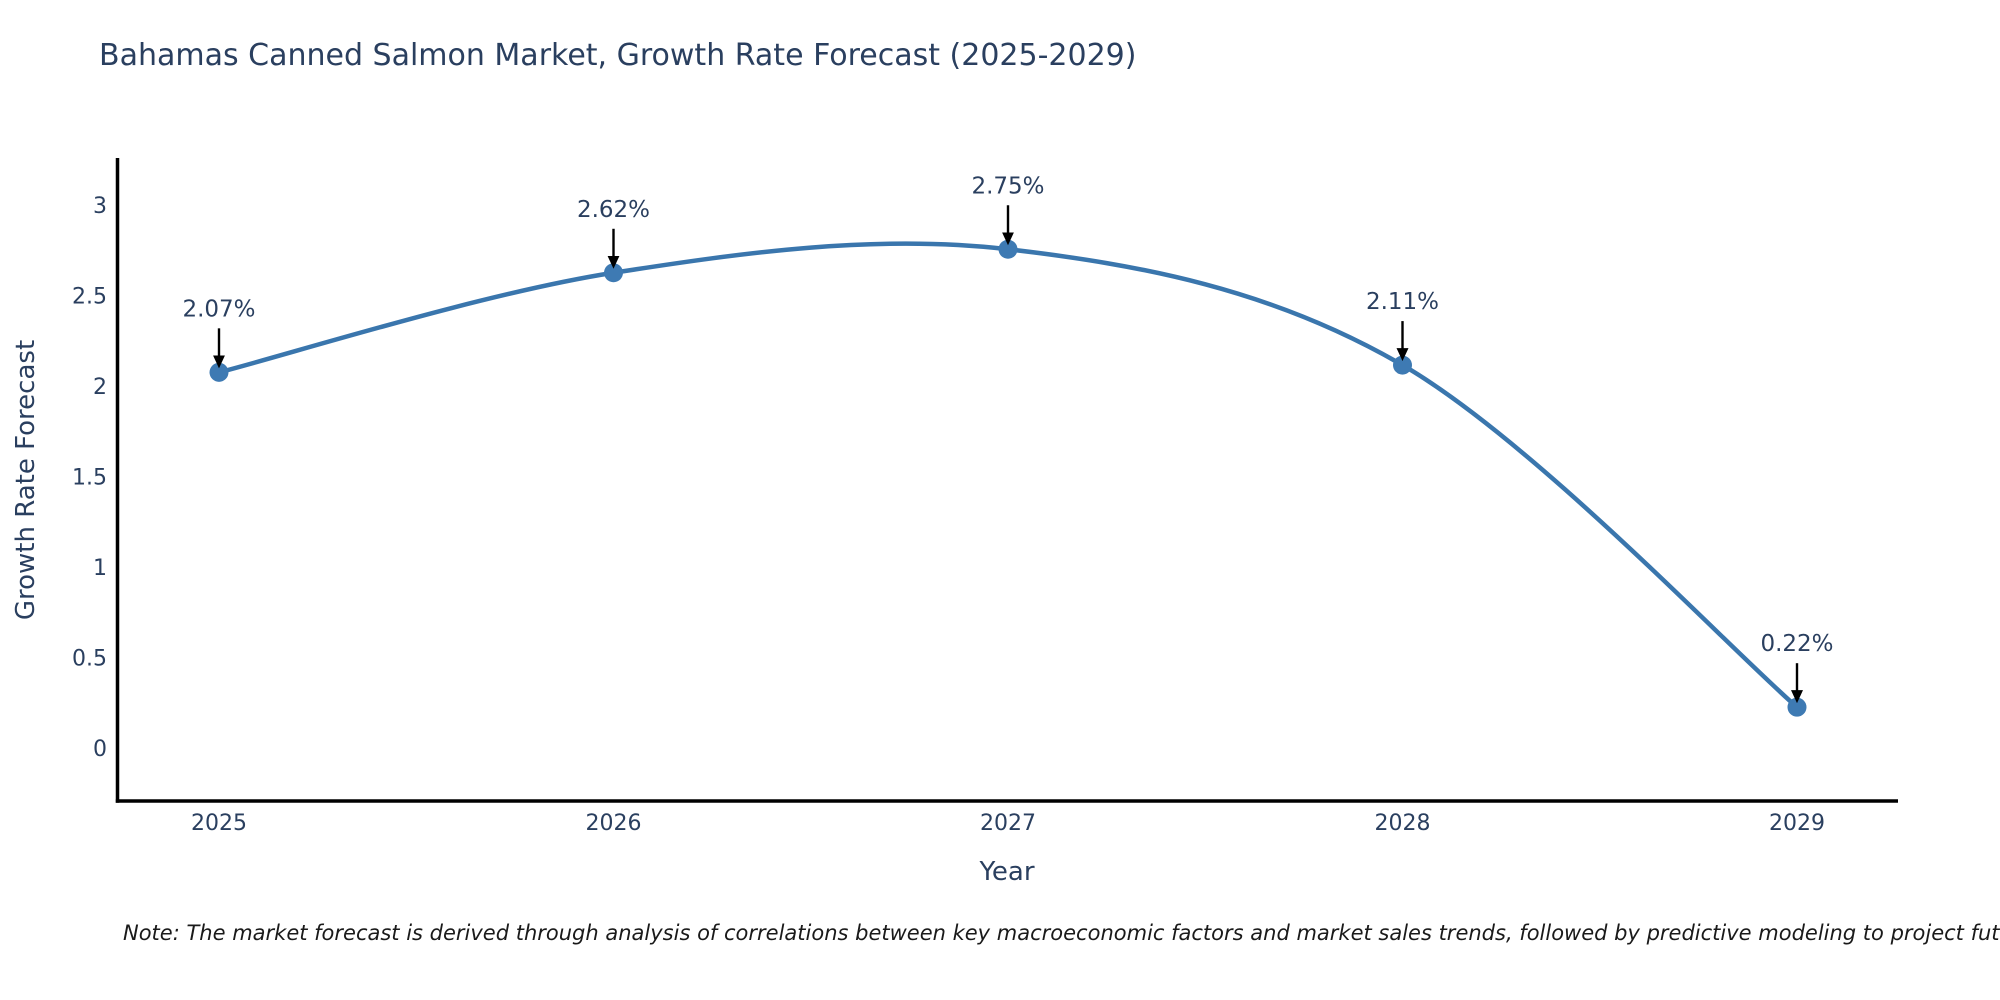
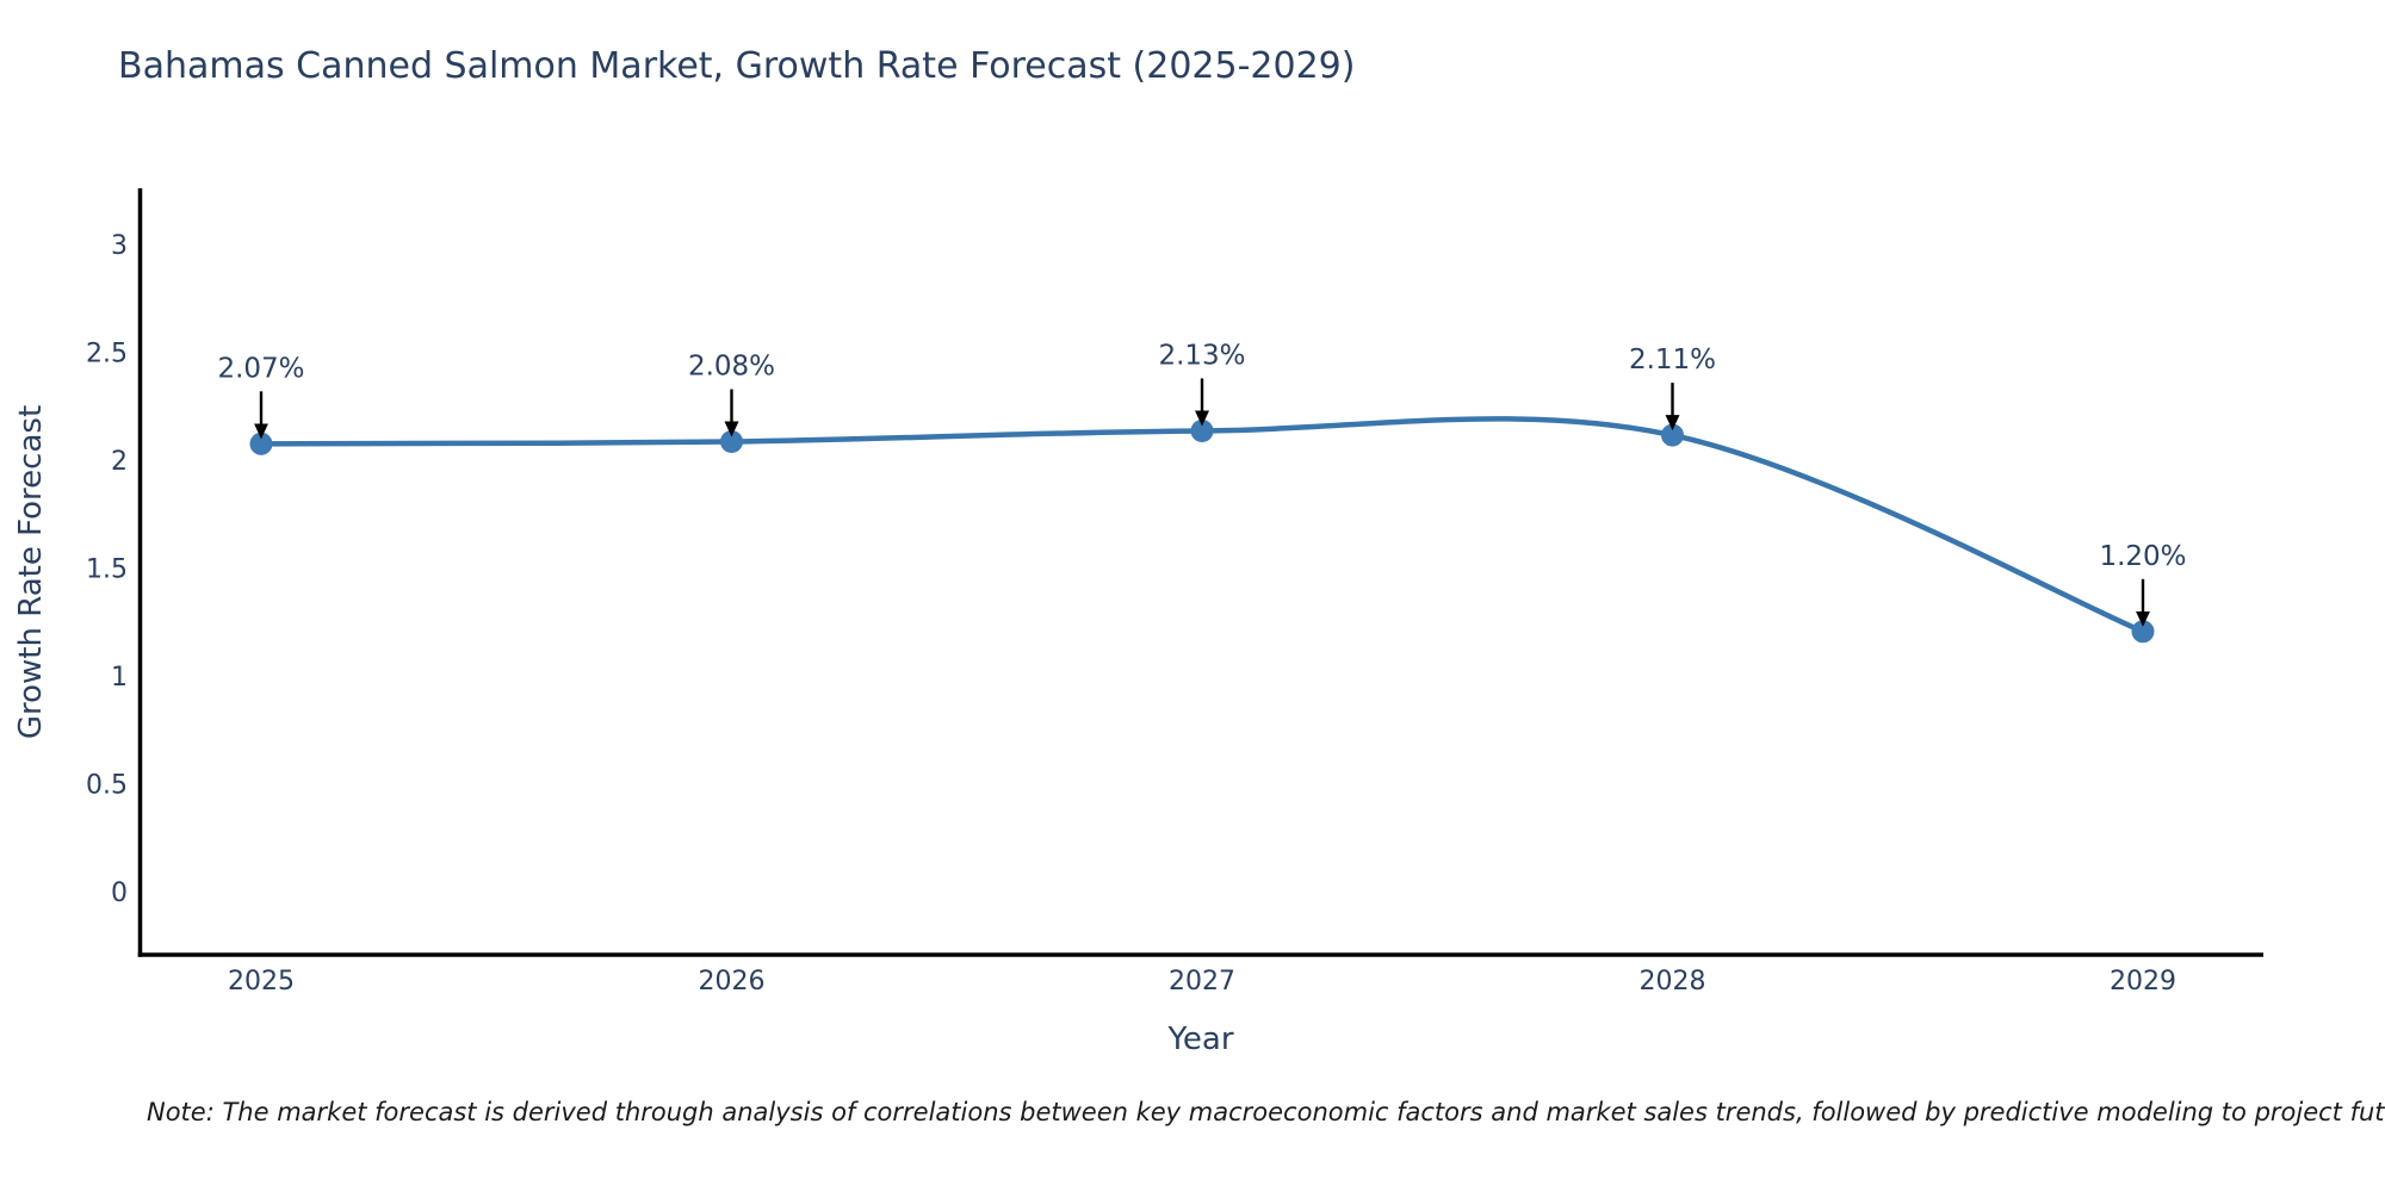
2026: 2.62% -> 2.08%
2027: 2.75% -> 2.13%
2029: 0.22% -> 1.20%
